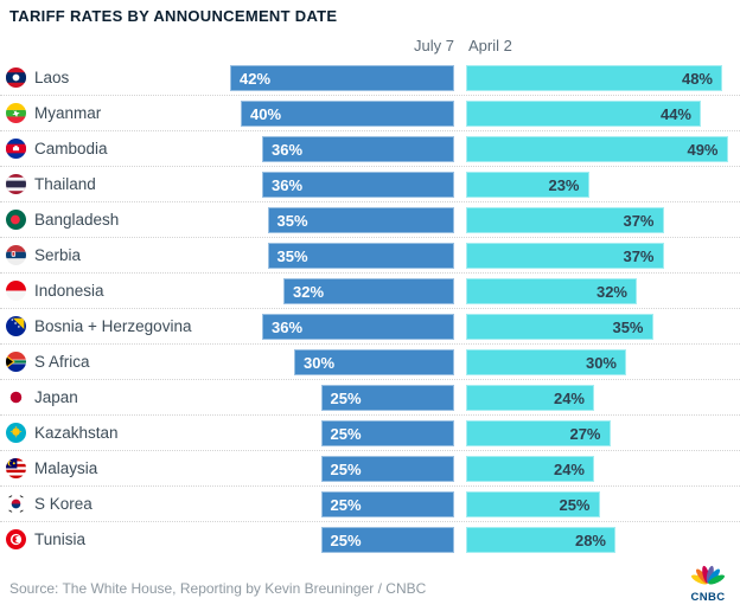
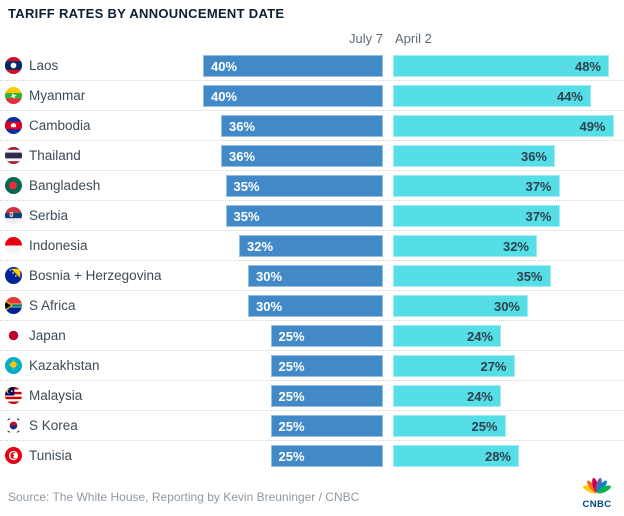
July 7/Laos: 42% -> 40%
April 2/Thailand: 23% -> 36%
July 7/Bosnia + Herzegovina: 36% -> 30%
